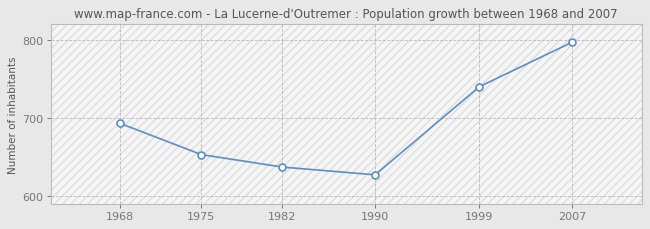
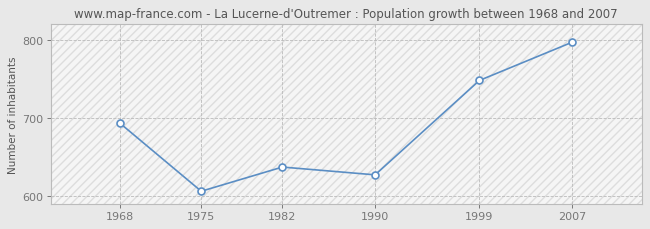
1975: 653 -> 606
1999: 740 -> 748
